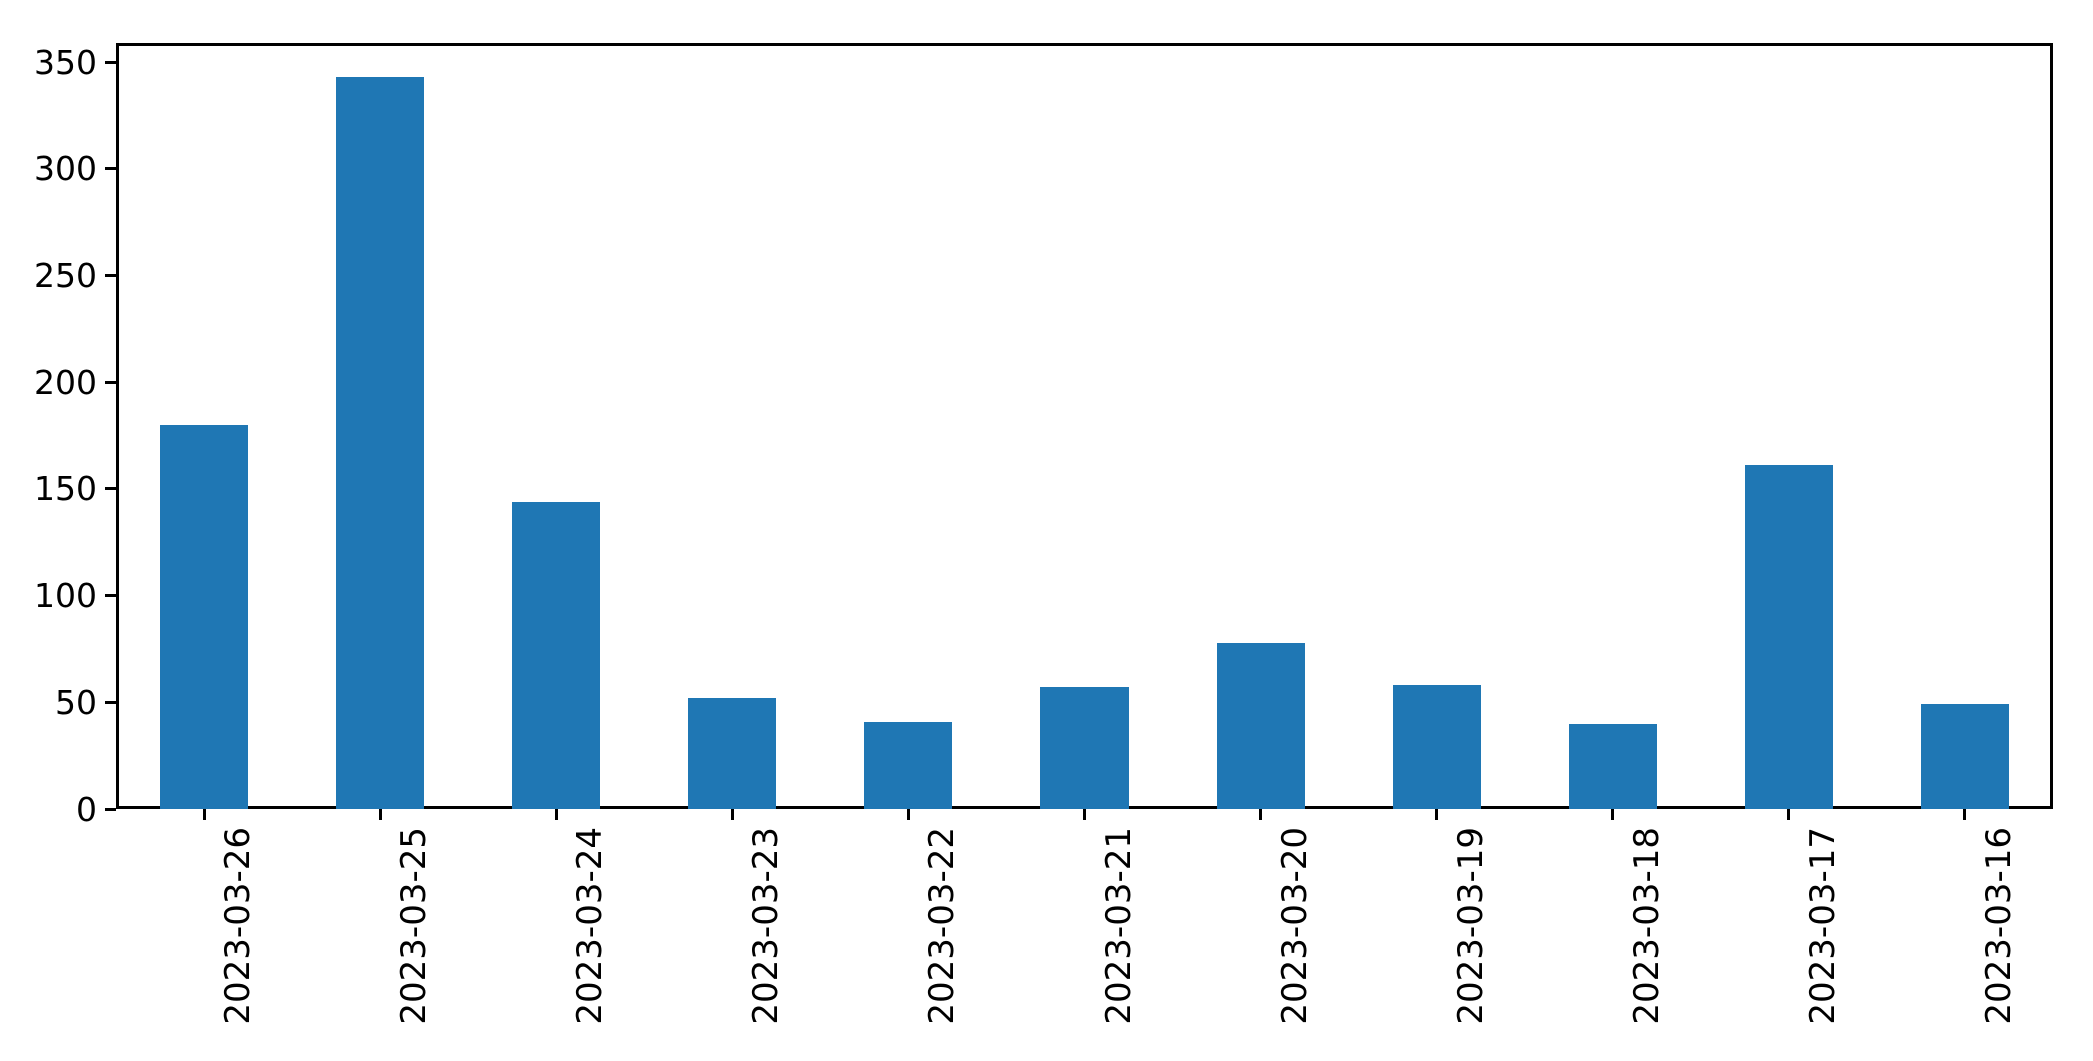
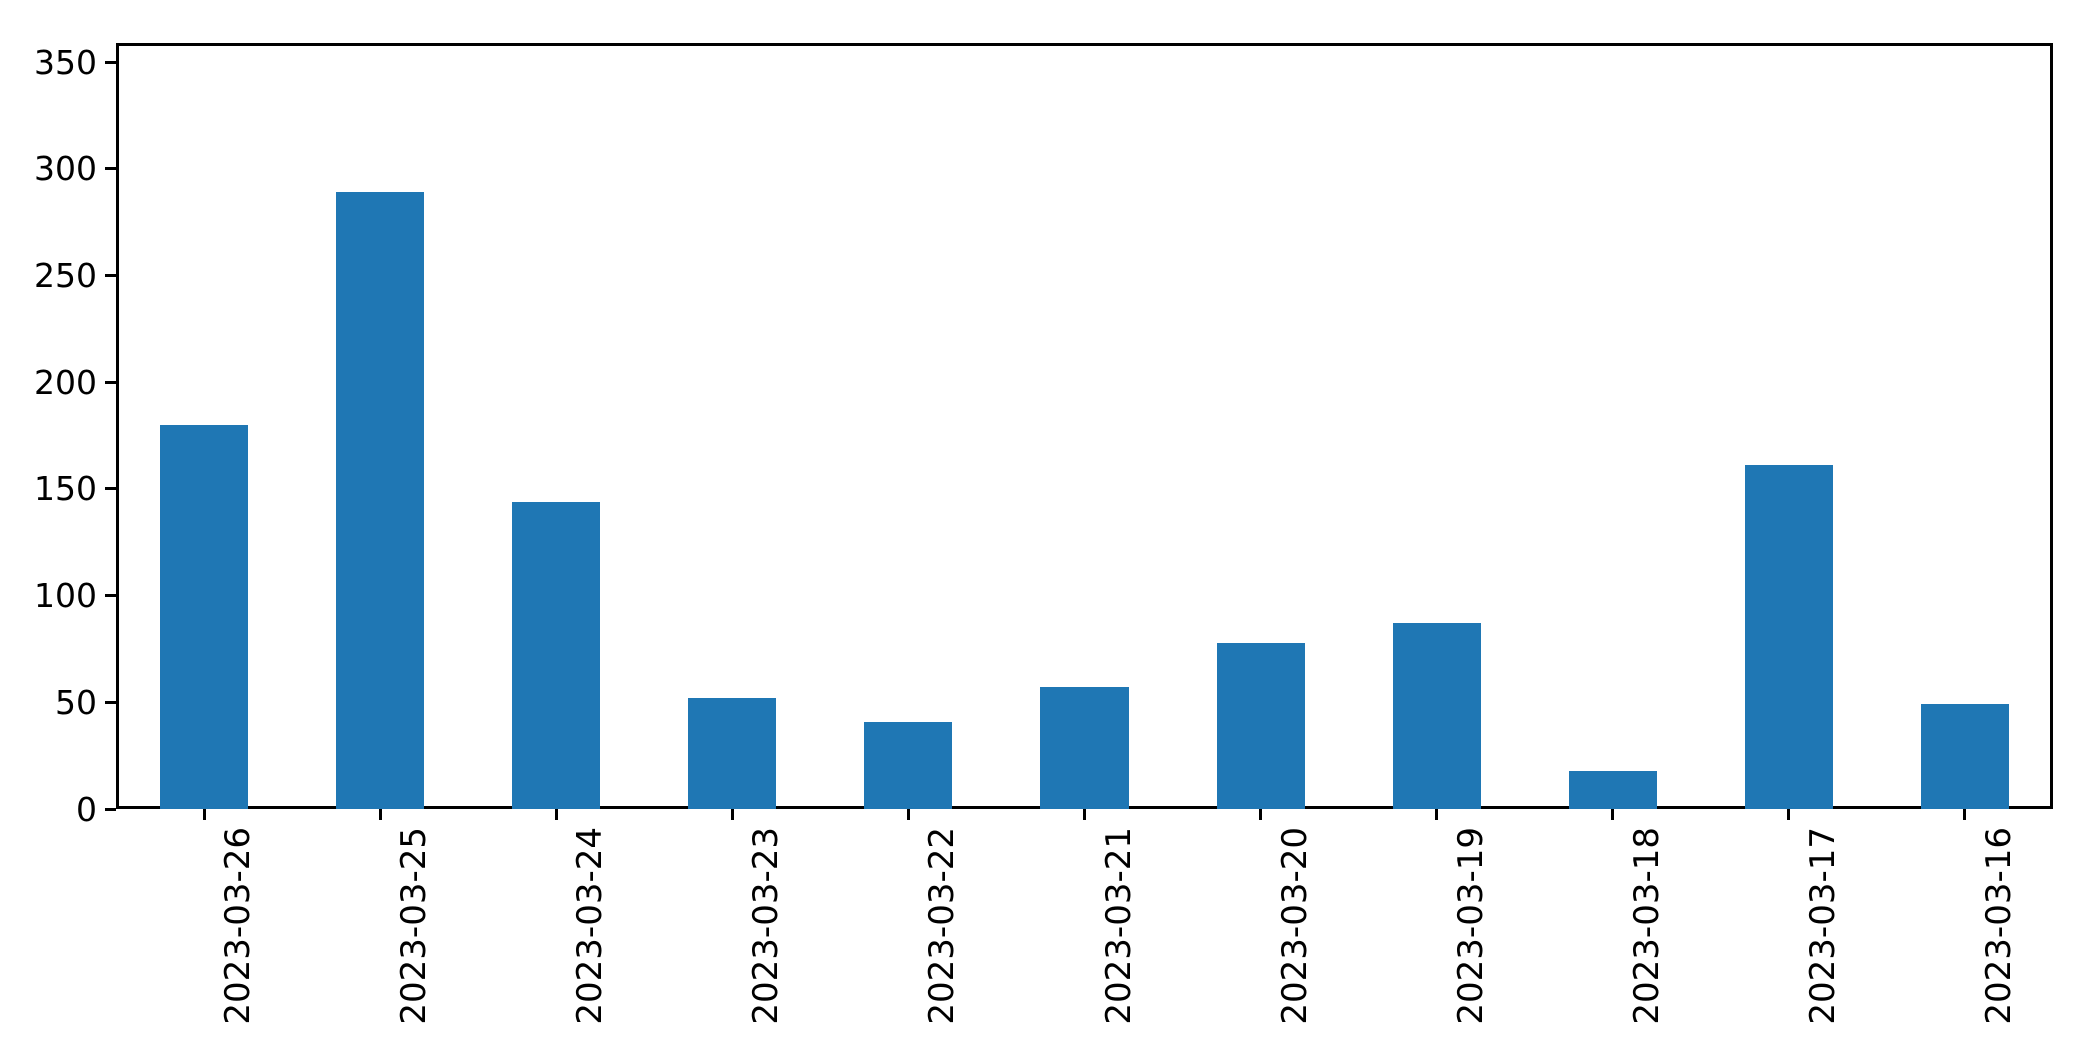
2023-03-25: 343 -> 289
2023-03-19: 58 -> 87
2023-03-18: 40 -> 18
